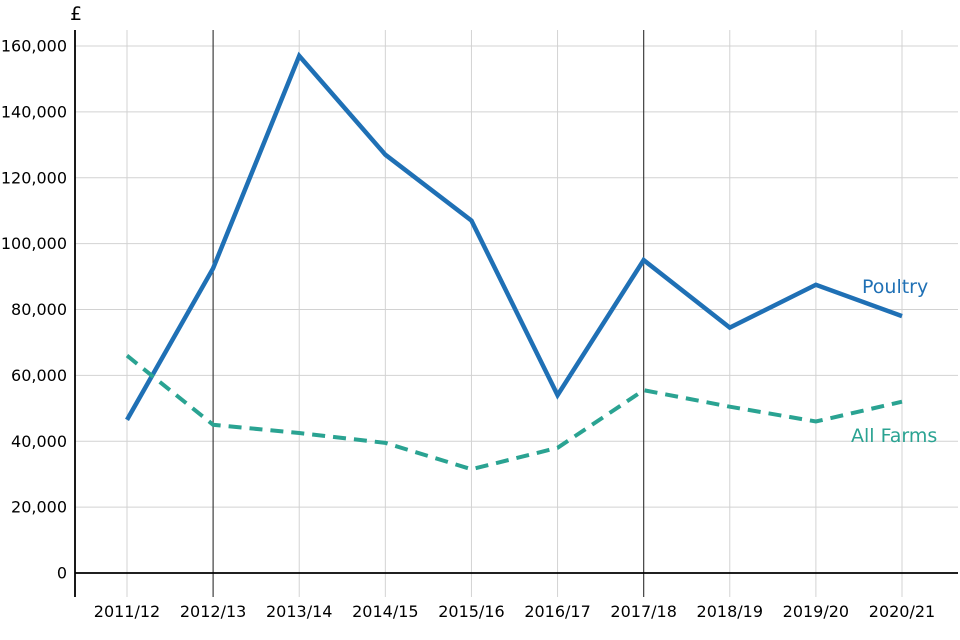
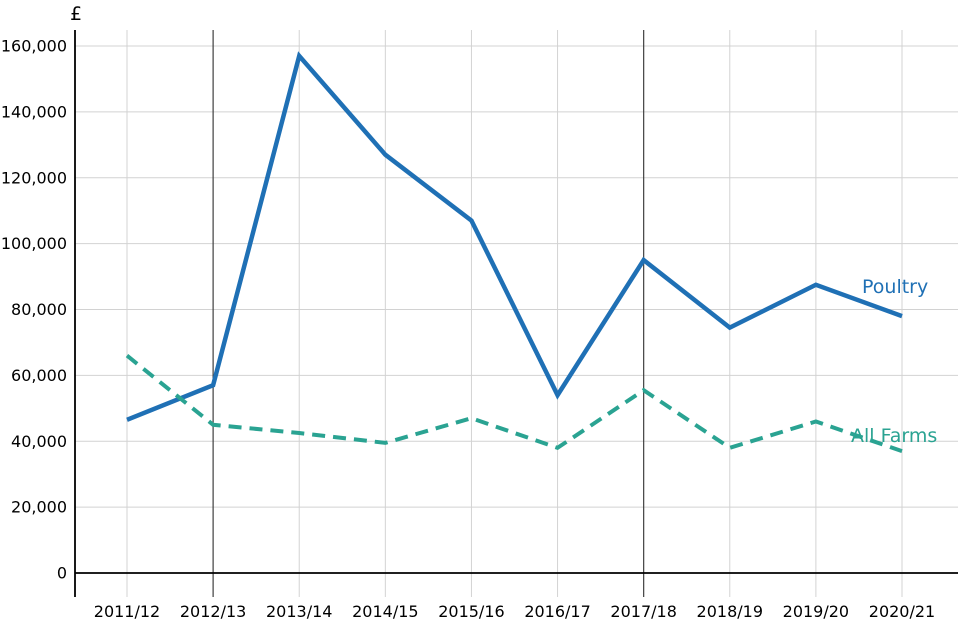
Poultry/2012/13: 92000 -> 57000
All Farms/2015/16: 32000 -> 47000
All Farms/2018/19: 50000 -> 38000
All Farms/2020/21: 52000 -> 37000
